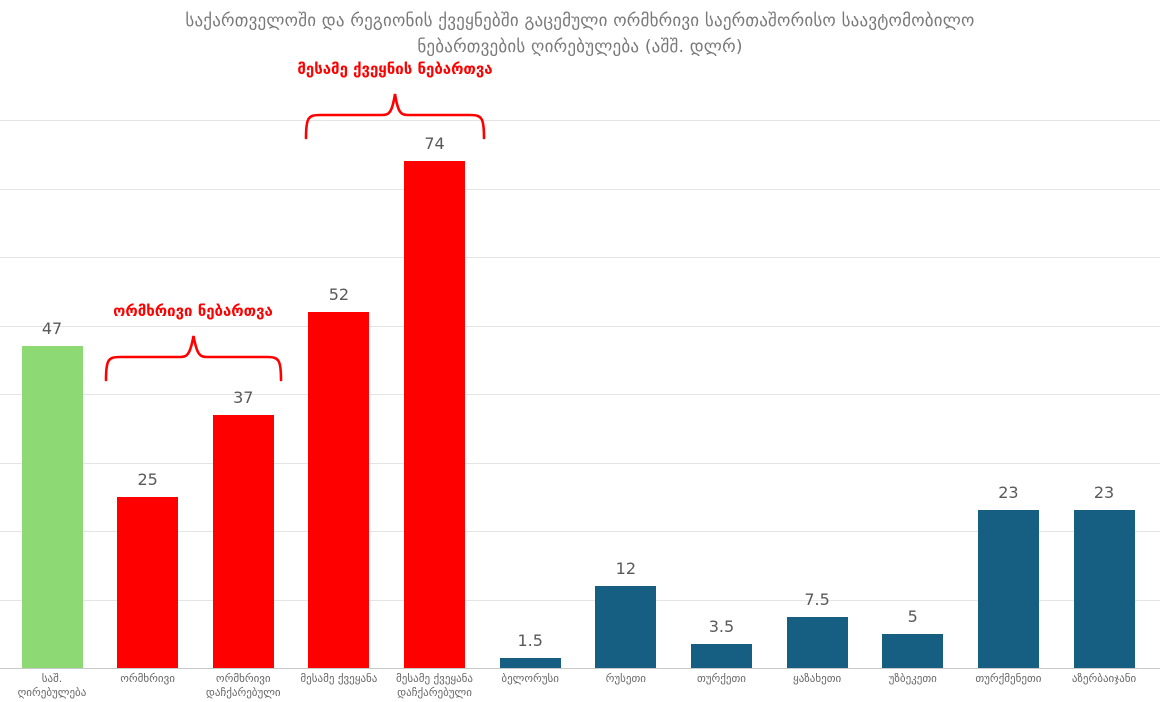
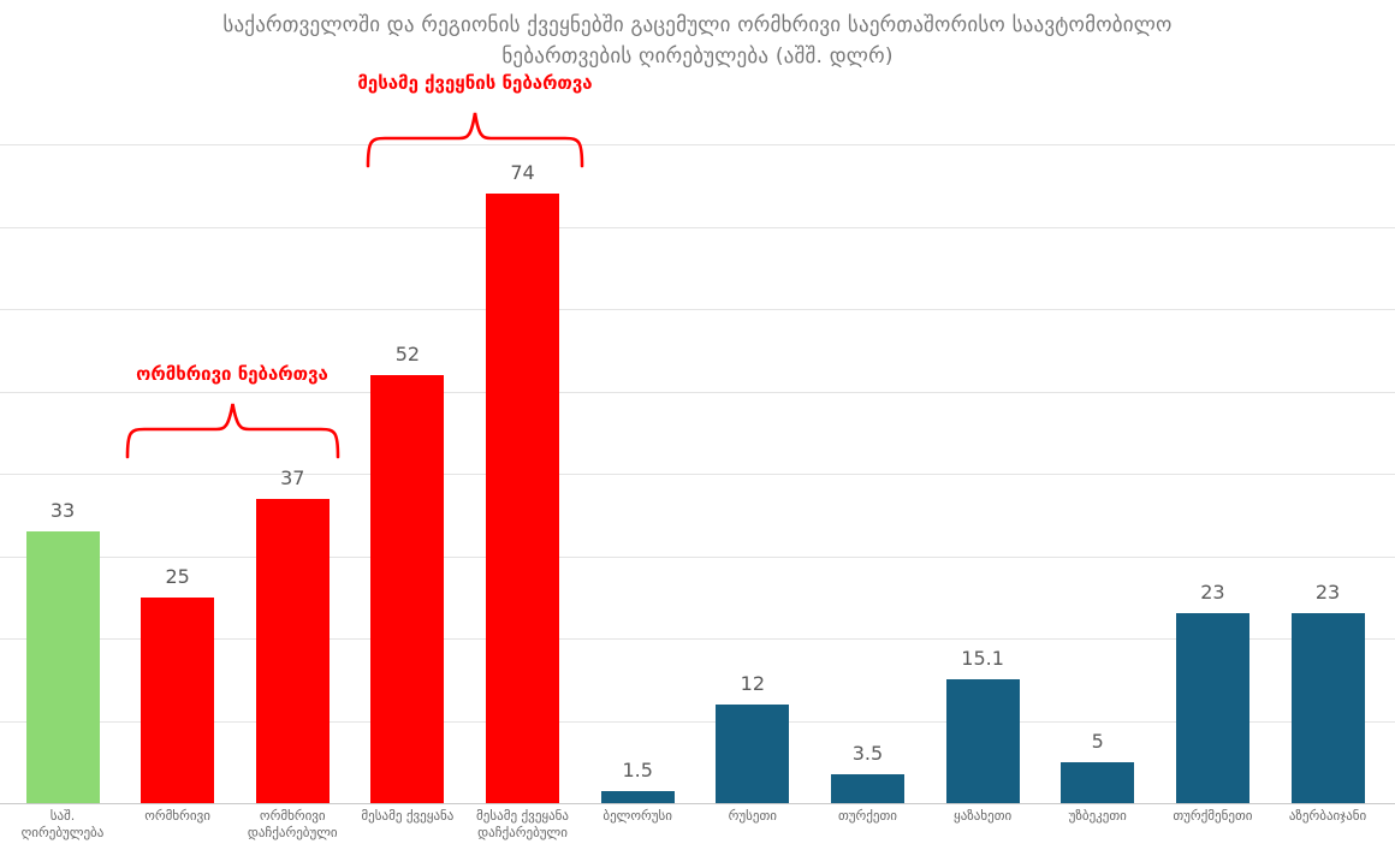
საშ. ღირებულება: 47 -> 33
ყაზახეთი: 7.5 -> 15.1
